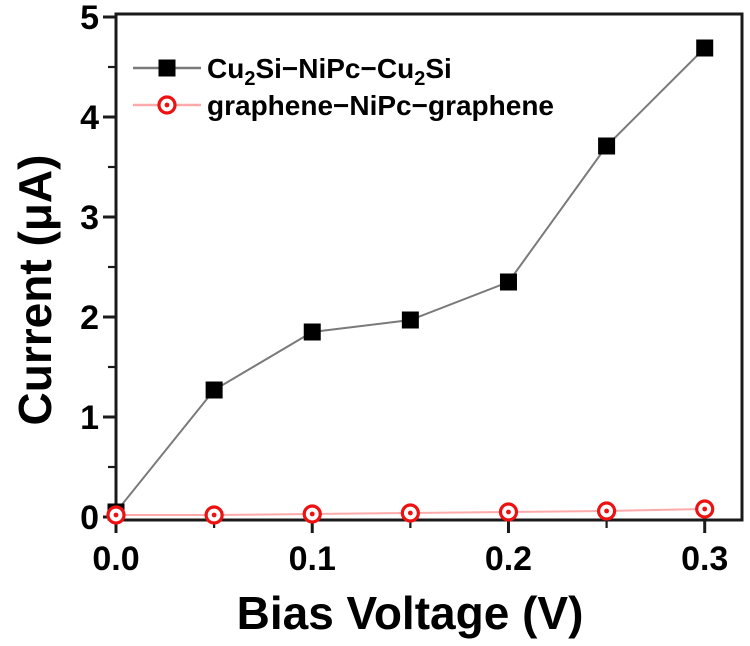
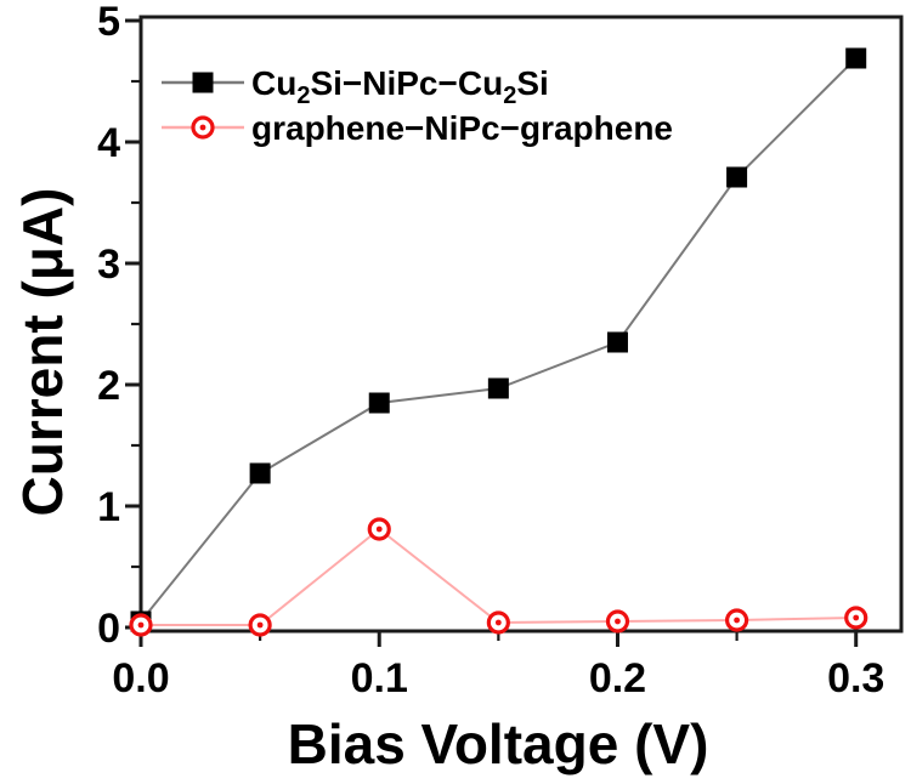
graphene−NiPc−graphene/0.1: 0.03 -> 0.81
